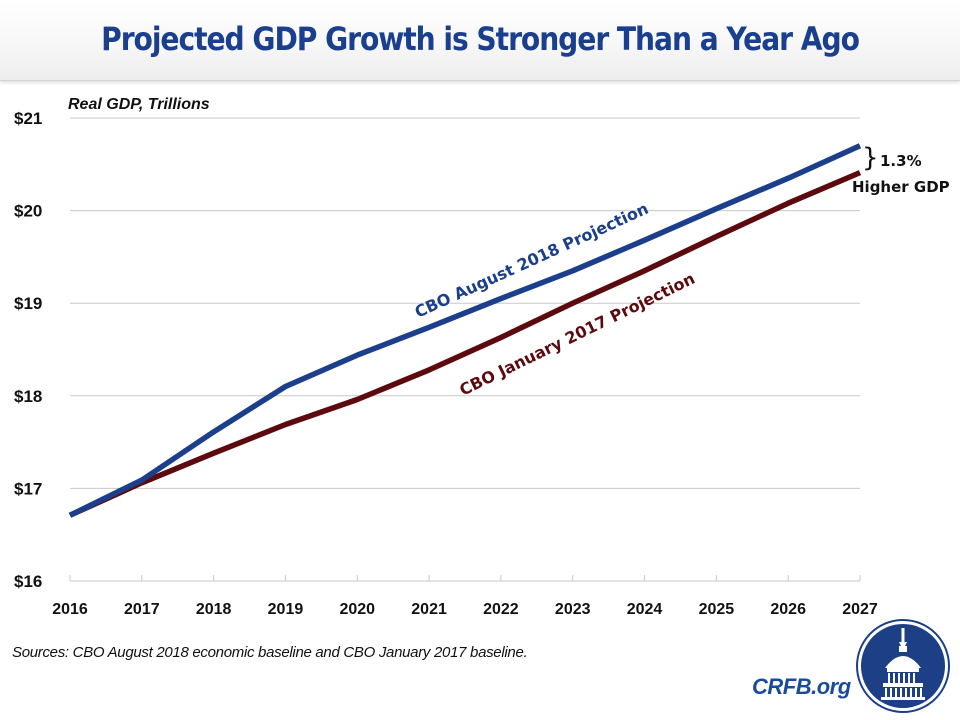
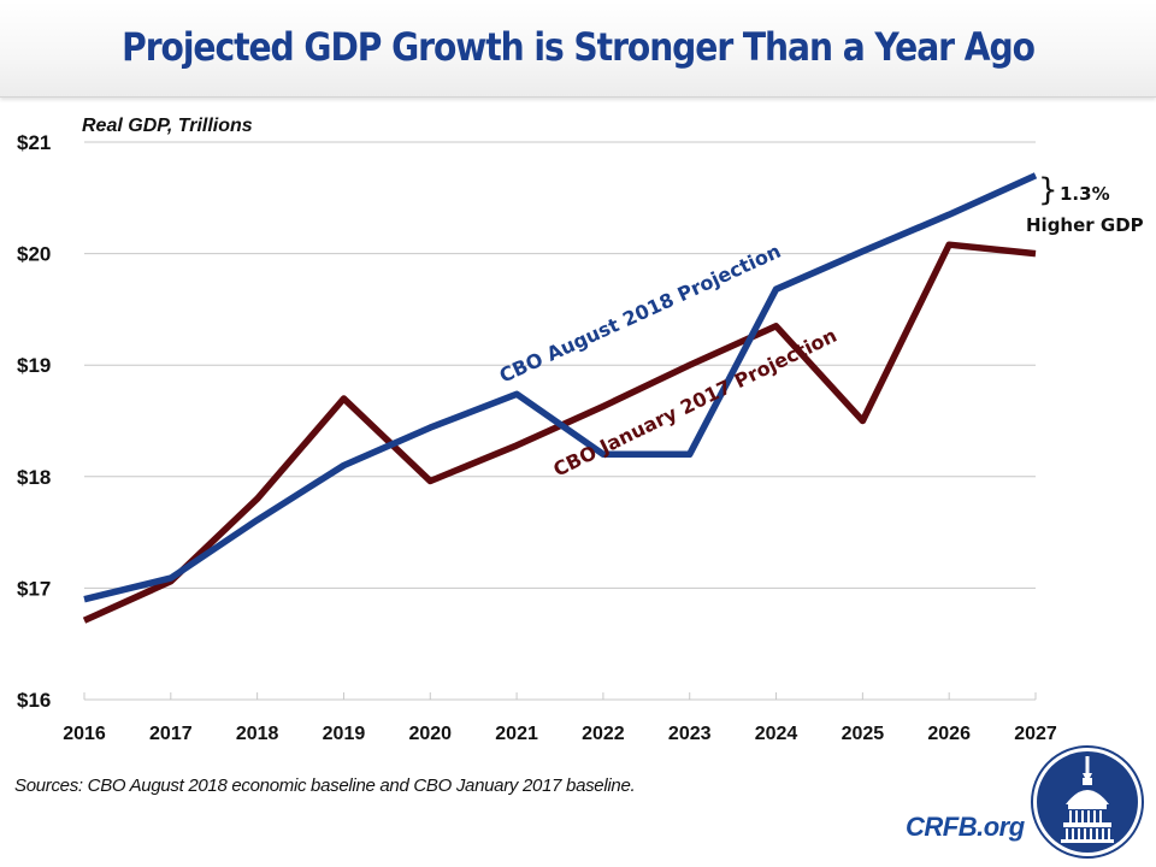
CBO August 2018 Projection/2016: $16.7 -> $16.9
CBO January 2017 Projection/2018: $17.4 -> $17.8
CBO January 2017 Projection/2019: $17.7 -> $18.7
CBO August 2018 Projection/2022: $19.1 -> $18.2
CBO August 2018 Projection/2023: $19.4 -> $18.2
CBO January 2017 Projection/2025: $19.7 -> $18.5
CBO January 2017 Projection/2027: $20.4 -> $20.0
